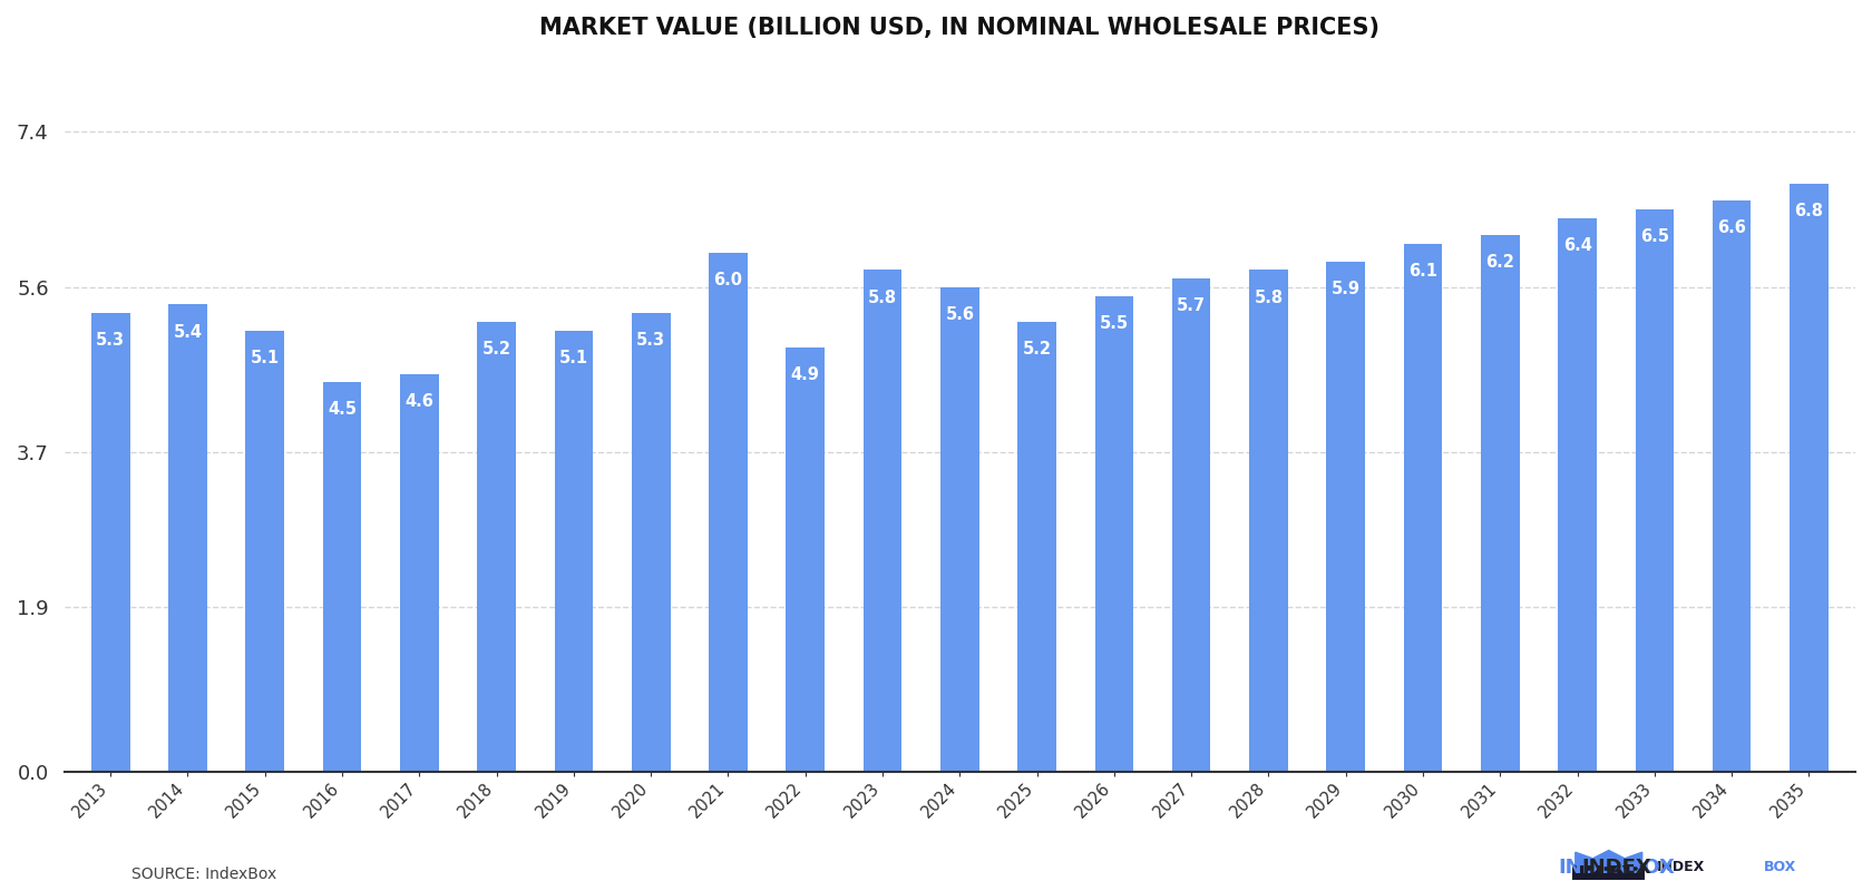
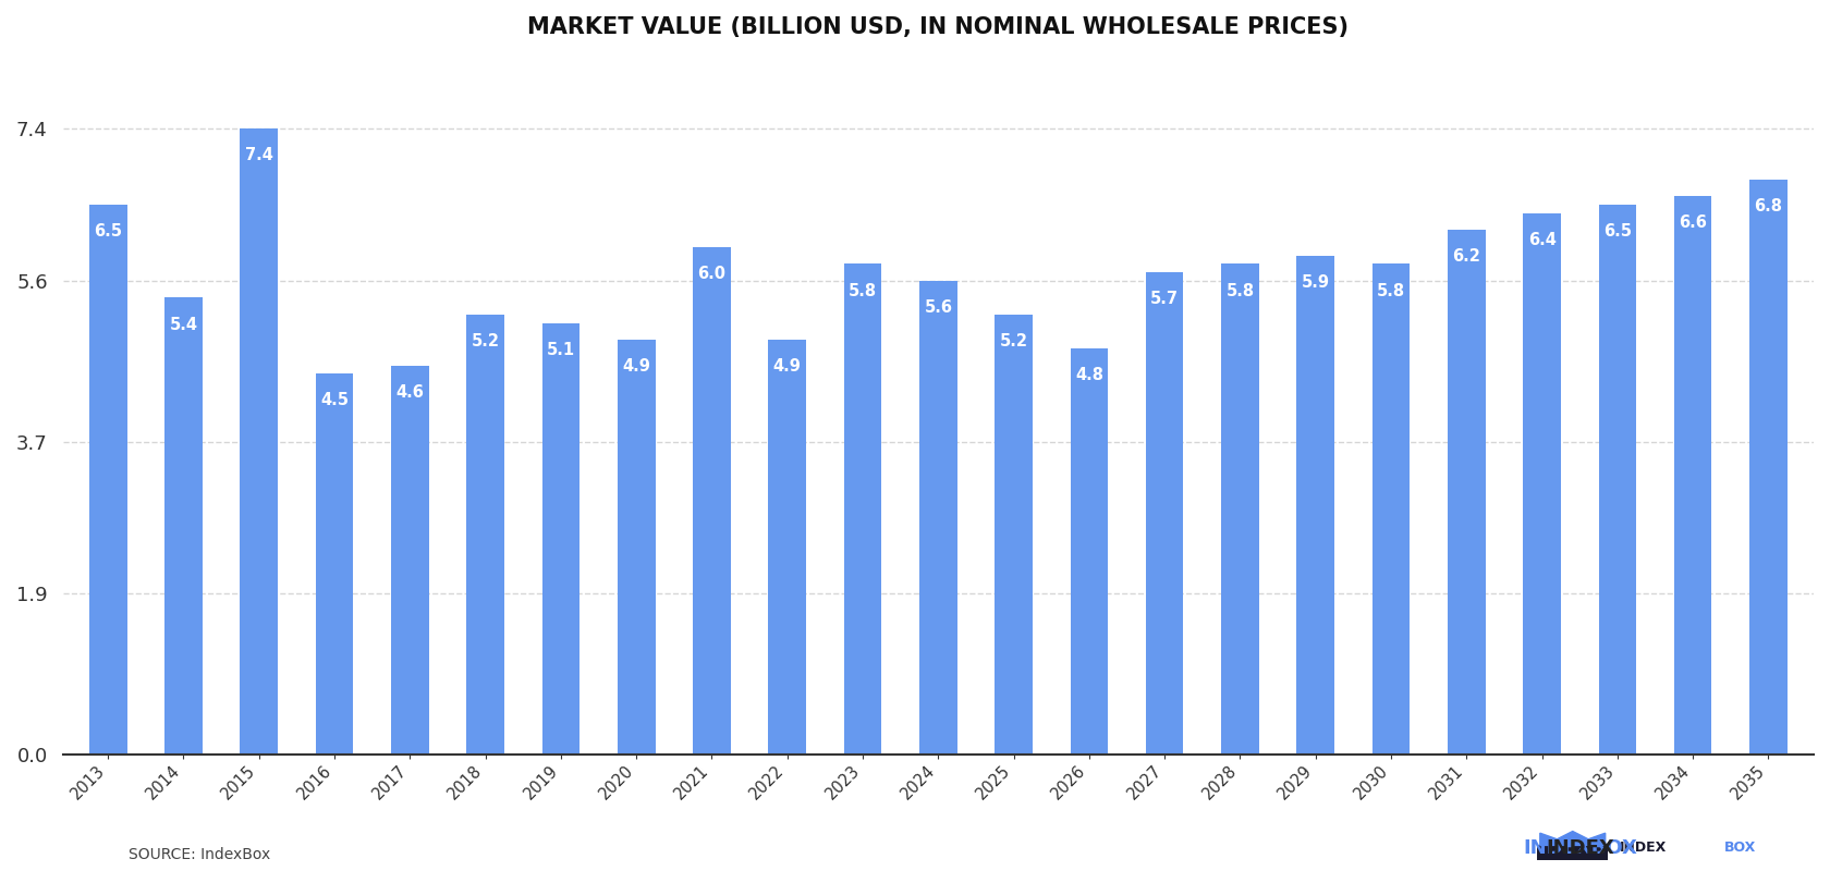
2013: 5.3 -> 6.5
2015: 5.1 -> 7.4
2020: 5.3 -> 4.9
2026: 5.5 -> 4.8
2030: 6.1 -> 5.8
